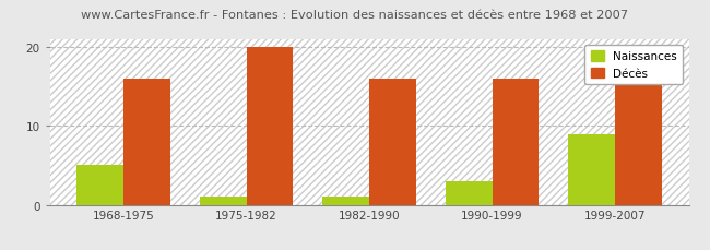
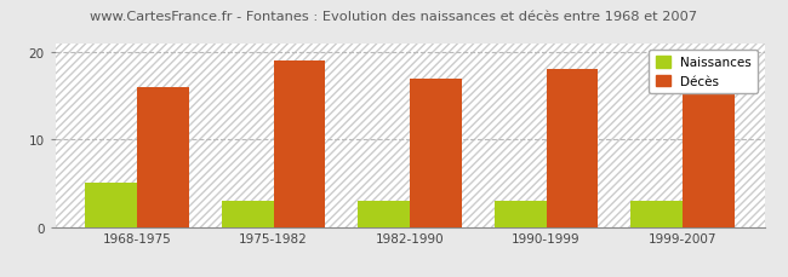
Naissances/1975-1982: 1 -> 3
Décès/1975-1982: 20 -> 19
Naissances/1982-1990: 1 -> 3
Décès/1982-1990: 16 -> 17
Décès/1990-1999: 16 -> 18
Naissances/1999-2007: 9 -> 3
